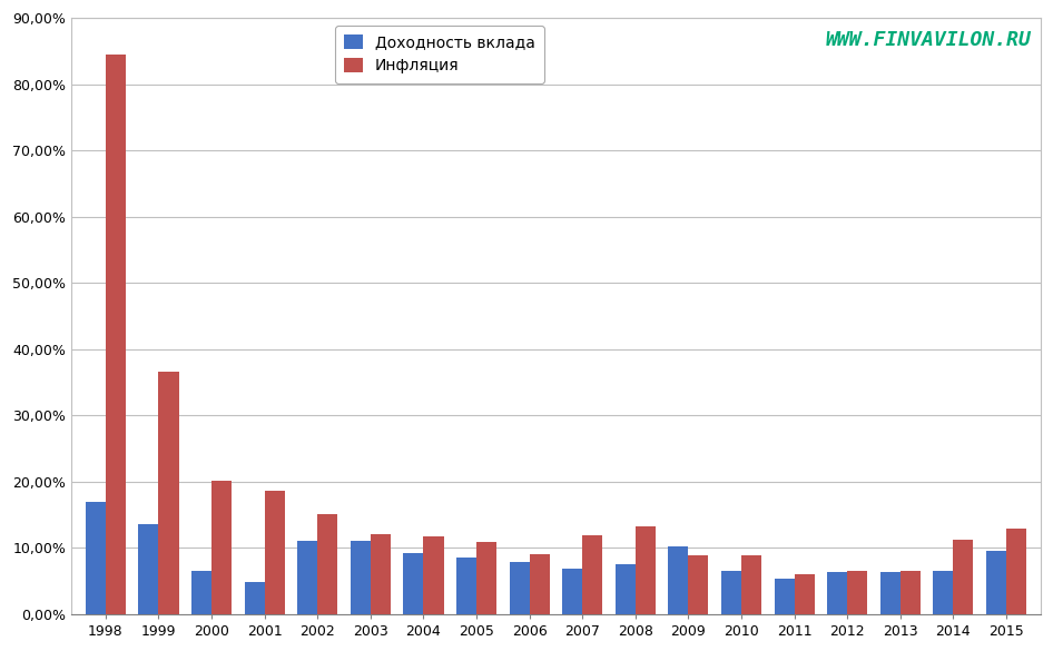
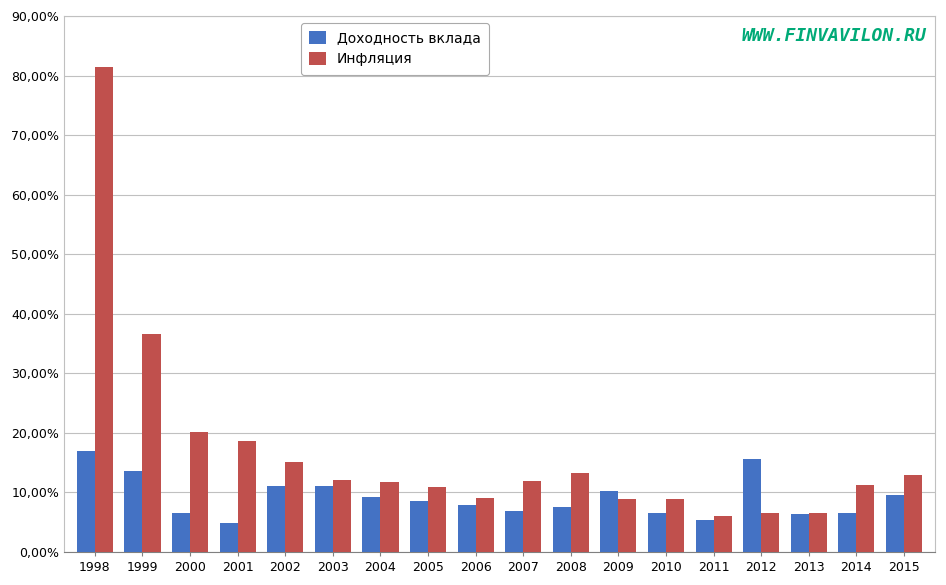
Инфляция/1998: 84,4% -> 81,4%
Доходность вклада/2012: 6,4% -> 15,6%
